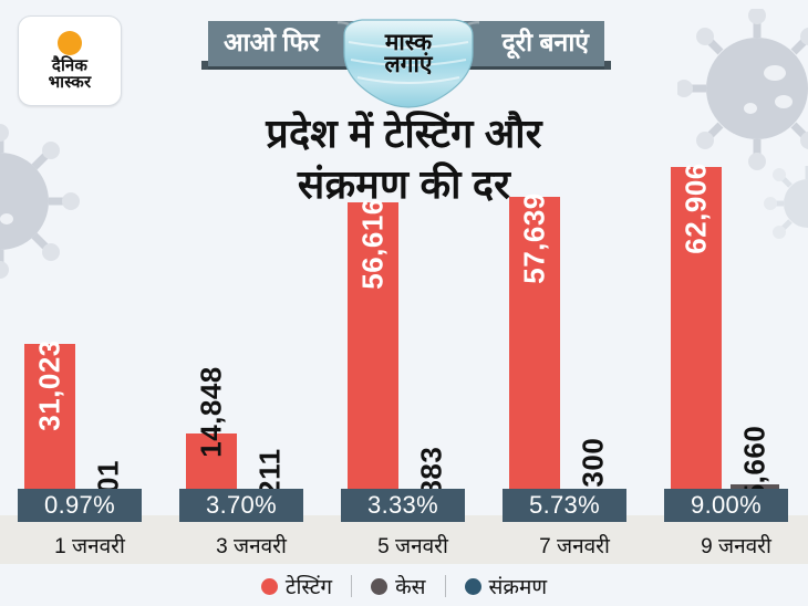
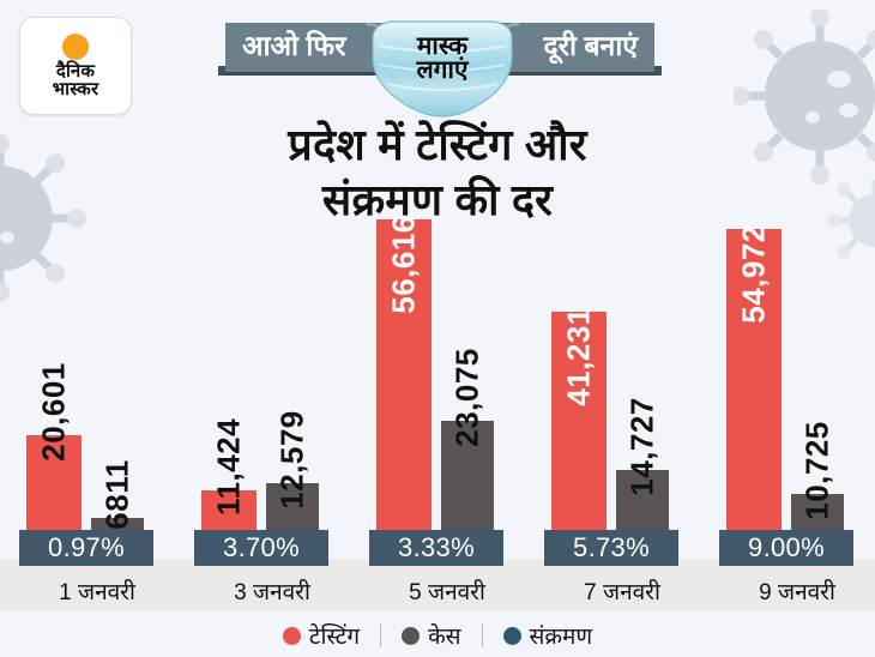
टेस्टिंग/1 जनवरी: 31,023 -> 20,601
केस/1 जनवरी: 301 -> 6811
टेस्टिंग/3 जनवरी: 14,848 -> 11,424
केस/3 जनवरी: 1,211 -> 12,579
केस/5 जनवरी: 1,883 -> 23,075
टेस्टिंग/7 जनवरी: 57,639 -> 41,231
केस/7 जनवरी: 3,300 -> 14,727
टेस्टिंग/9 जनवरी: 62,906 -> 54,972
केस/9 जनवरी: 5,660 -> 10,725
